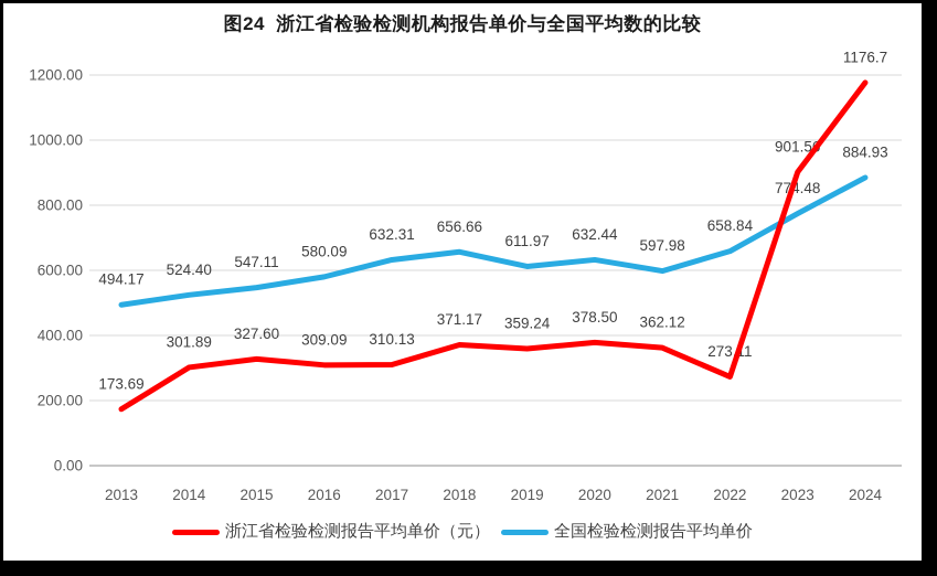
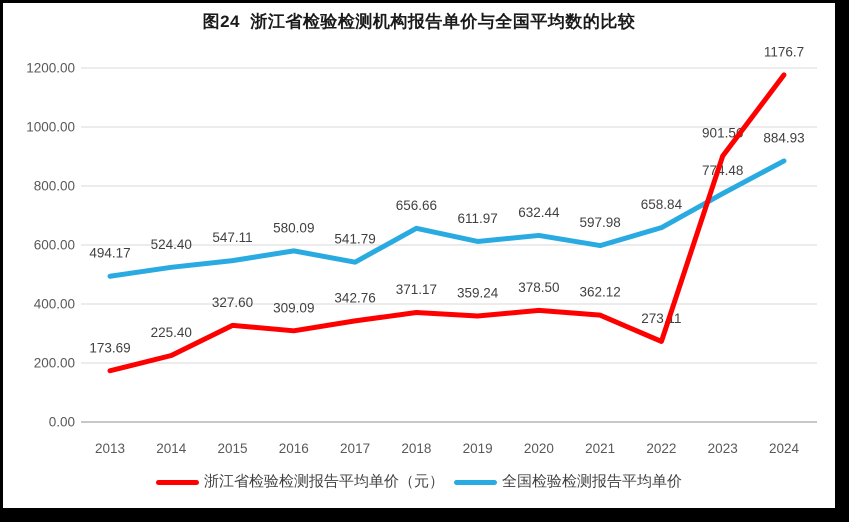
浙江省检验检测报告平均单价（元）/2014: 301.89 -> 225.40
浙江省检验检测报告平均单价（元）/2017: 310.13 -> 342.76
全国检验检测报告平均单价/2017: 632.31 -> 541.79
